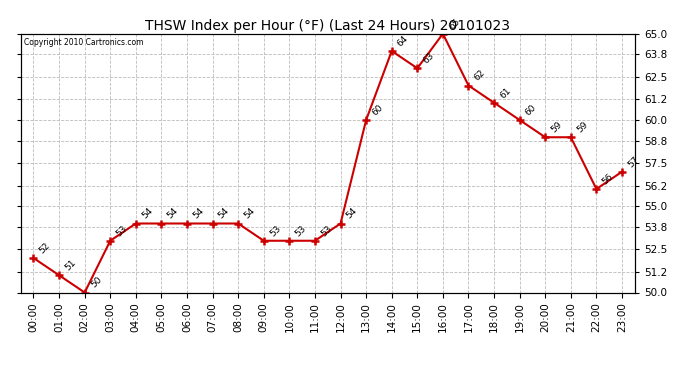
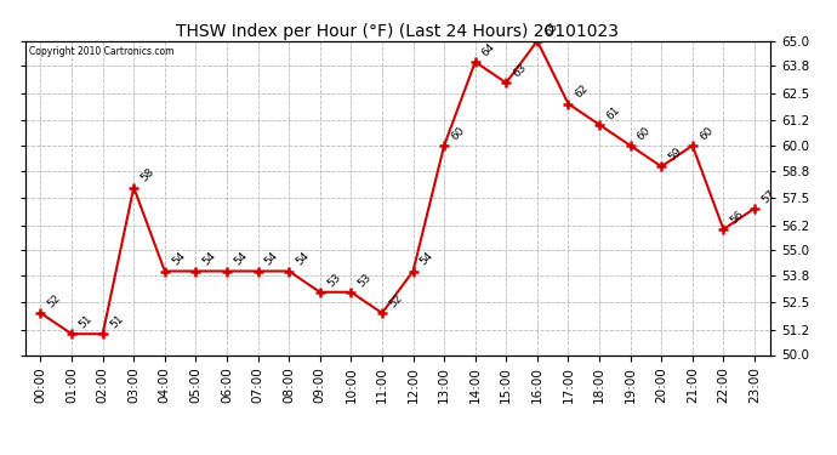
02:00: 50 -> 51
03:00: 53 -> 58
11:00: 53 -> 52
21:00: 59 -> 60
